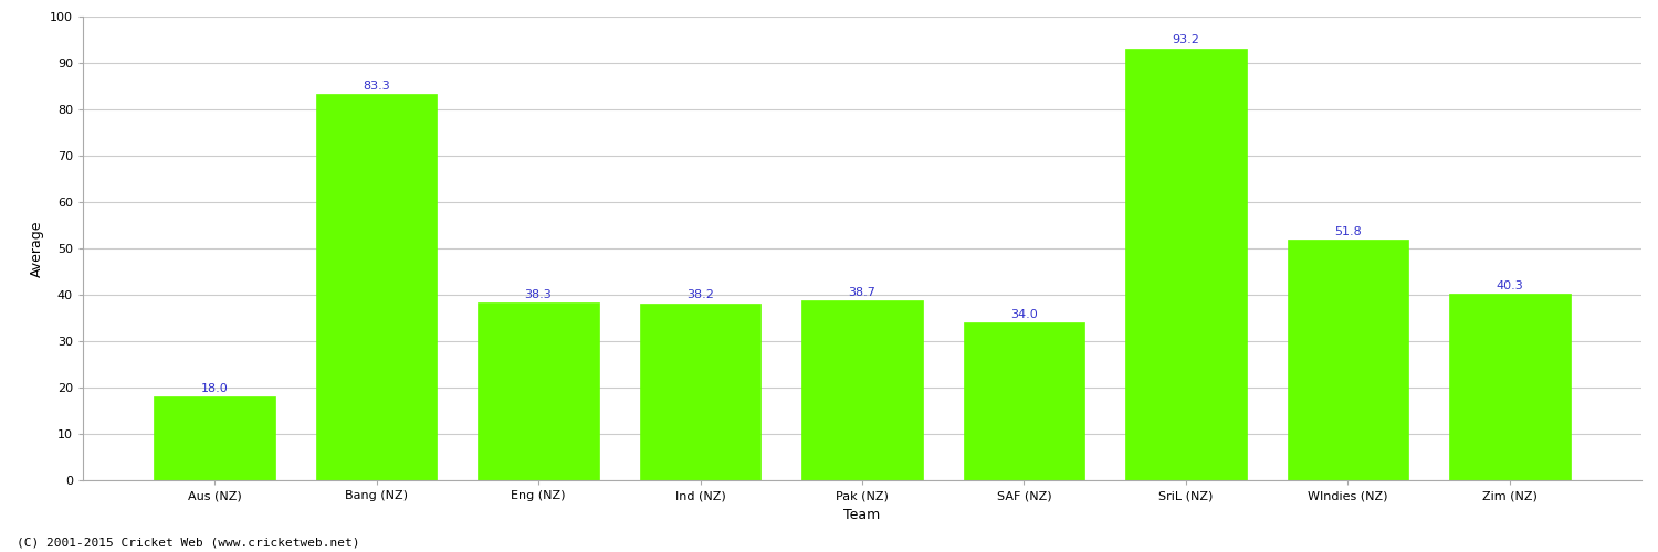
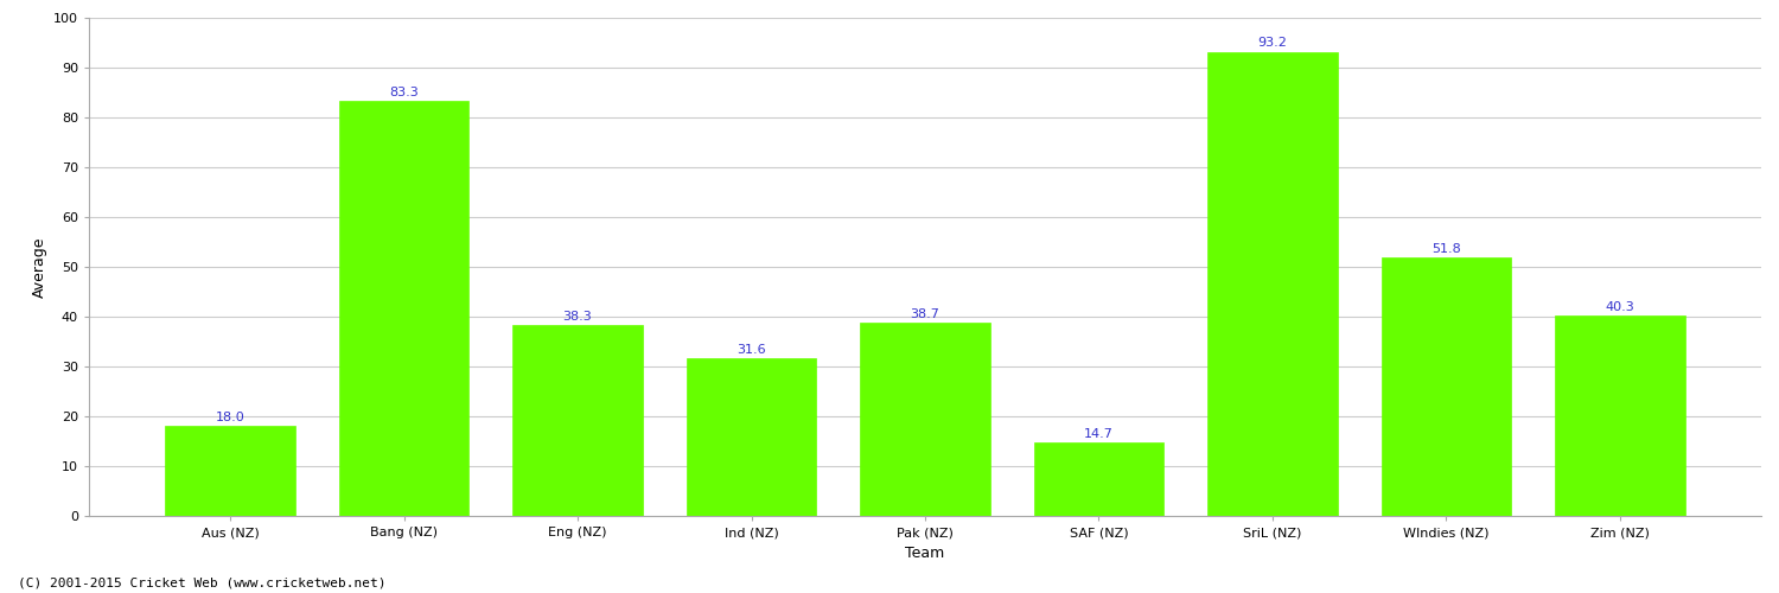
Ind (NZ): 38.2 -> 31.6
SAF (NZ): 34.0 -> 14.7
